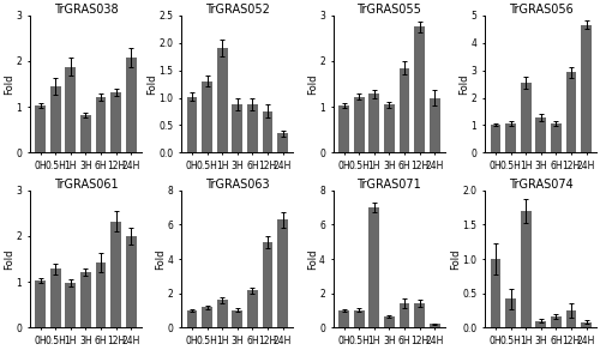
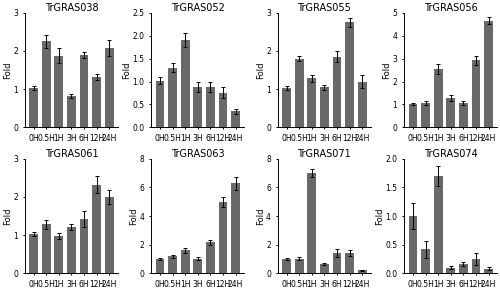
TrGRAS038/0.5H: 1.45 -> 2.25
TrGRAS038/6H: 1.22 -> 1.90
TrGRAS055/0.5H: 1.22 -> 1.80
